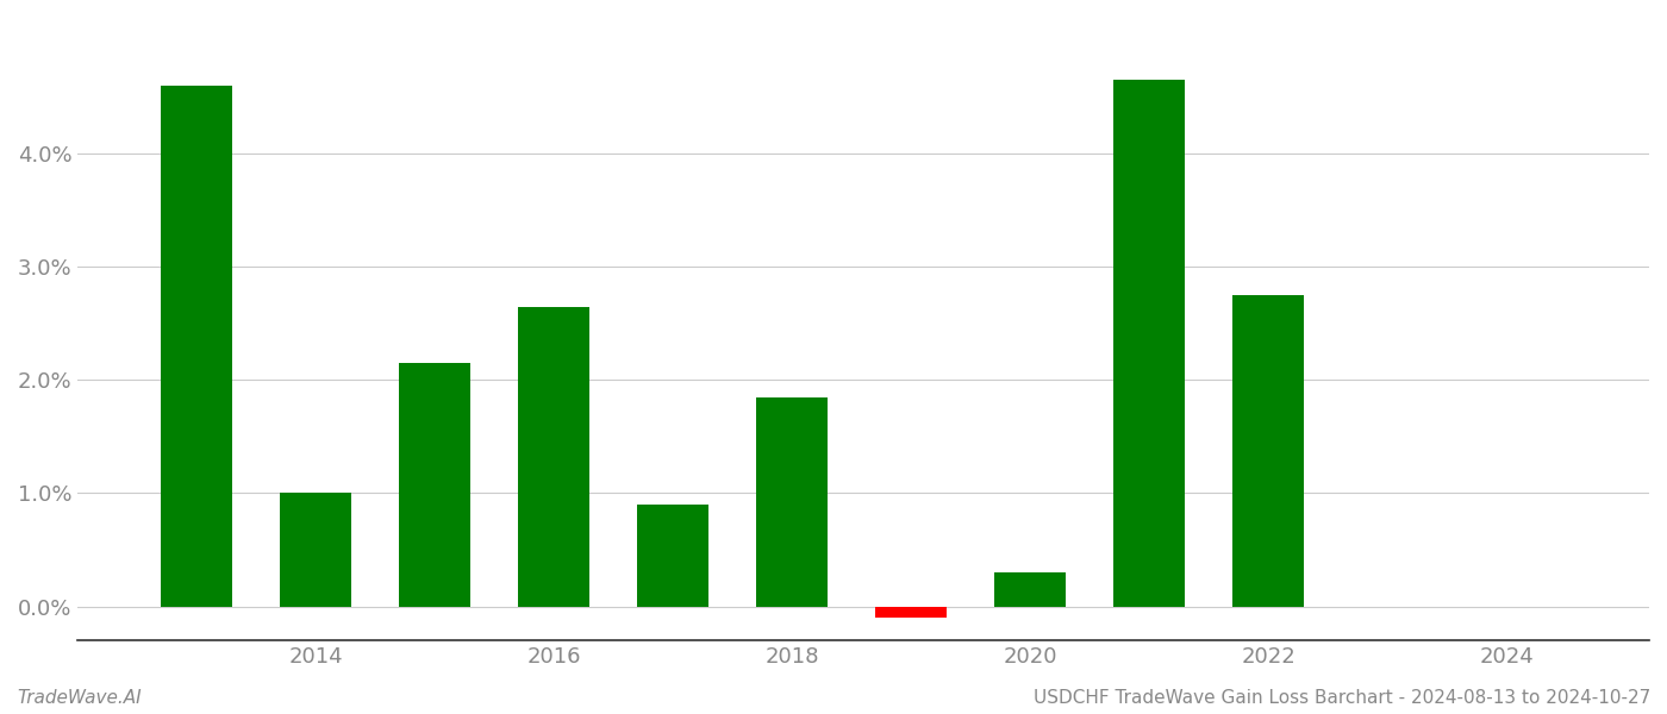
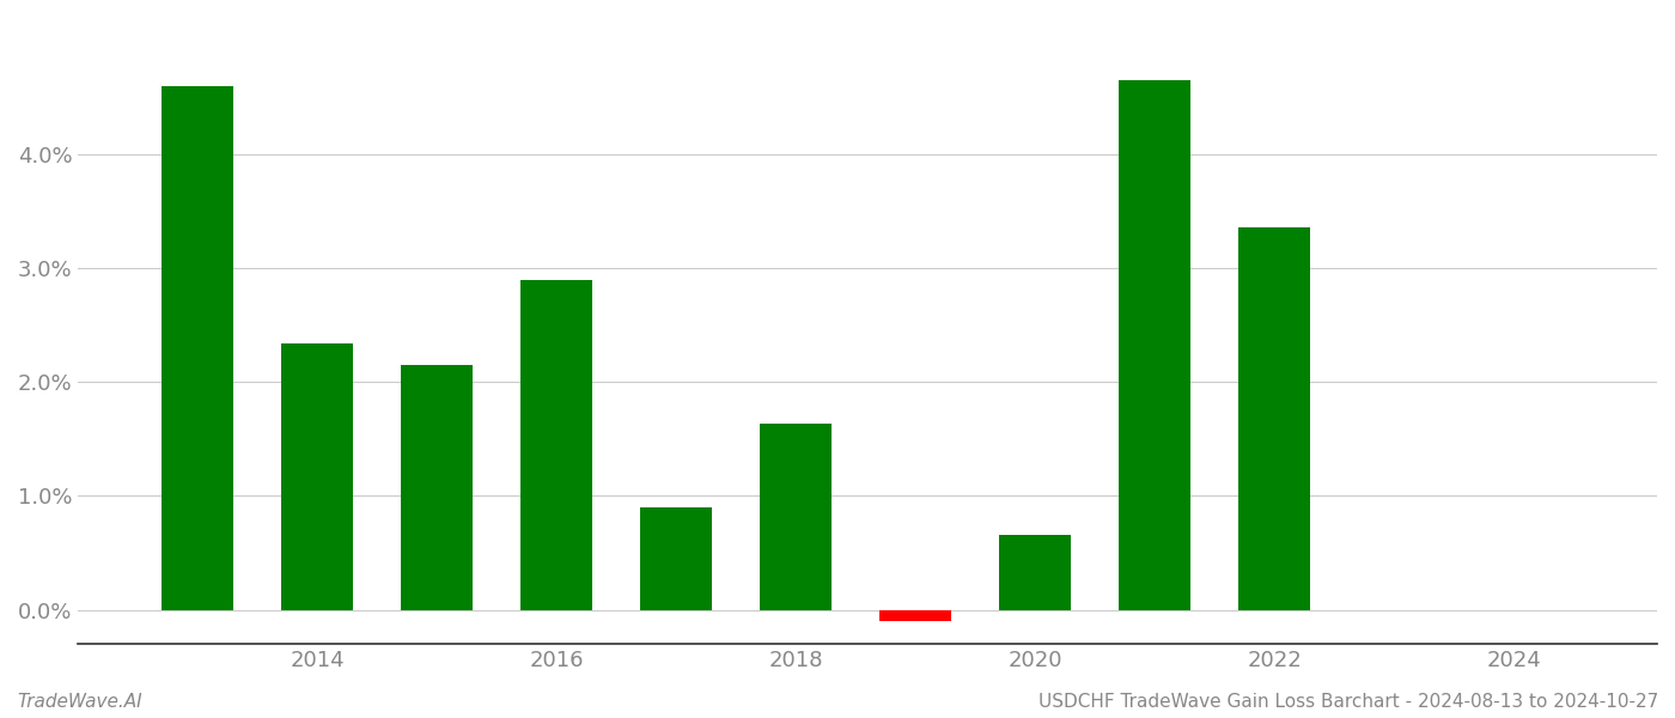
2014: 1.00% -> 2.34%
2016: 2.65% -> 2.90%
2018: 1.85% -> 1.64%
2020: 0.30% -> 0.66%
2022: 2.75% -> 3.36%
